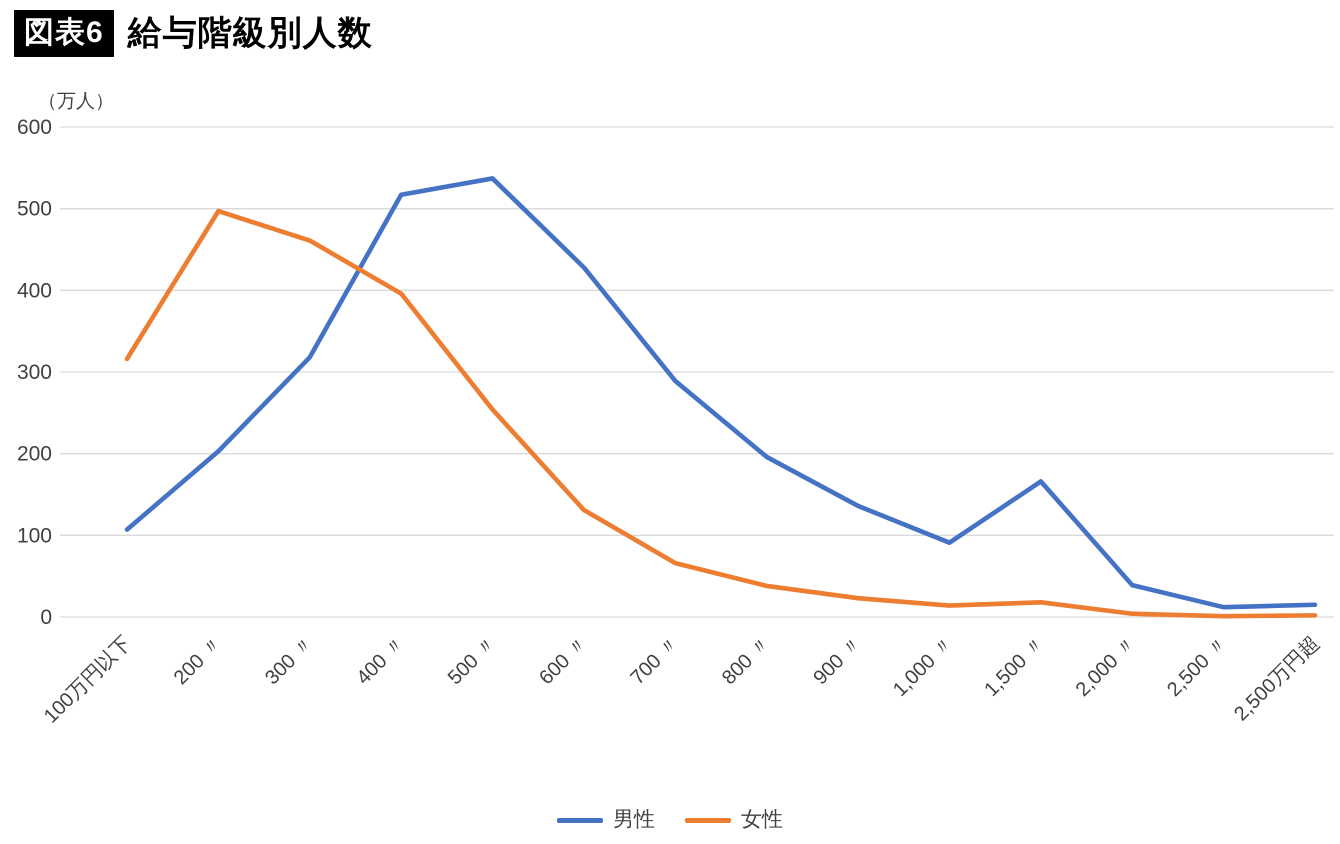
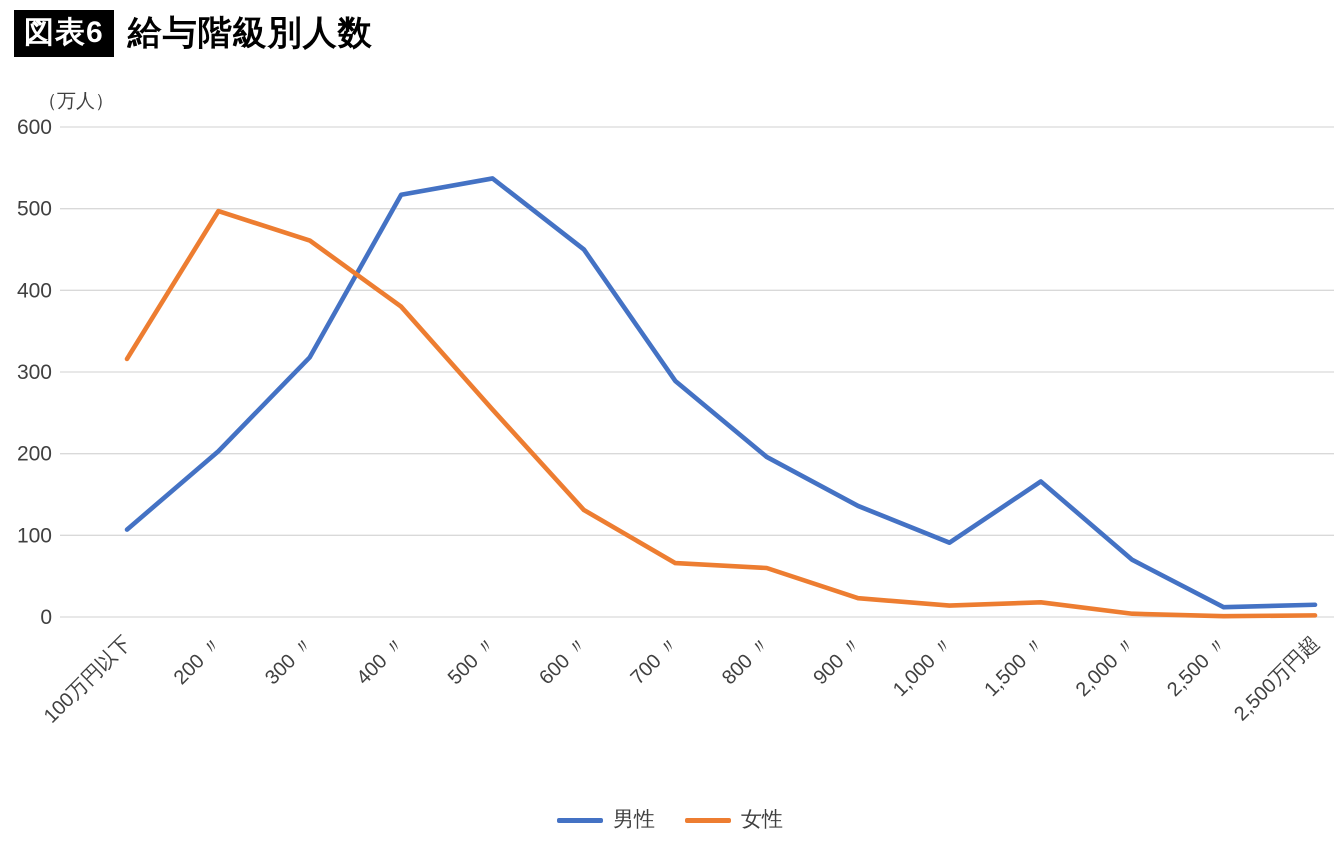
女性/400 〃: 400 -> 380
男性/600 〃: 430 -> 450
女性/800 〃: 40 -> 60
男性/2,000 〃: 40 -> 70
